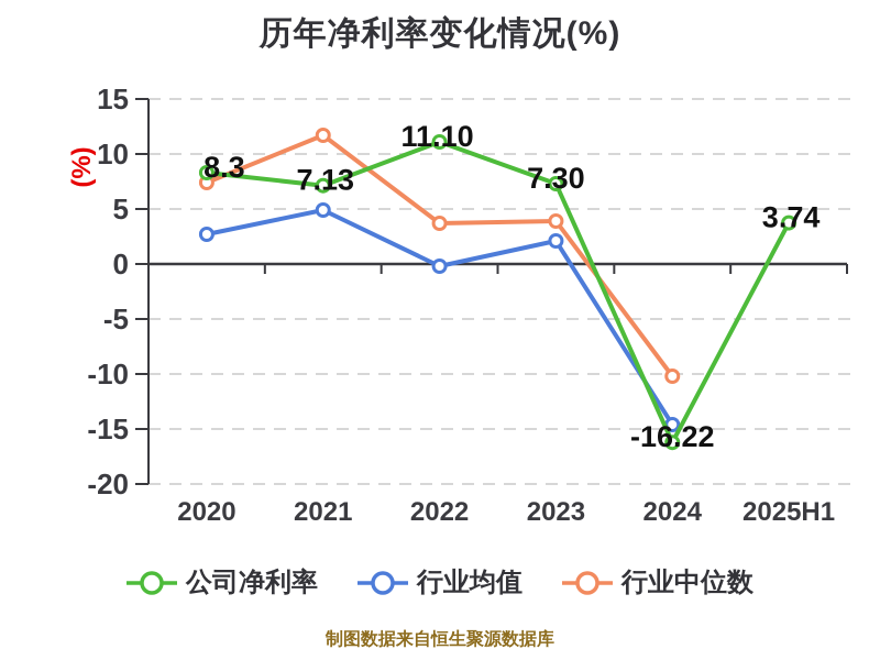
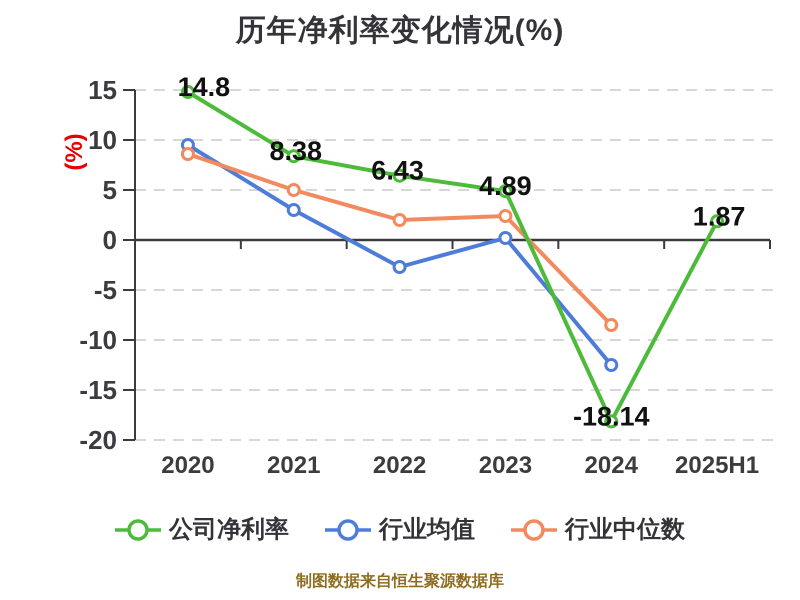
行业均值/2020: 2.7 -> 9.5
行业中位数/2020: 7.4 -> 8.6
公司净利率/2020: 8.3 -> 14.8
行业均值/2021: 4.9 -> 3.0
行业中位数/2021: 11.7 -> 5.0
公司净利率/2021: 7.13 -> 8.38
行业均值/2022: -0.2 -> -2.7
行业中位数/2022: 3.7 -> 2.0
公司净利率/2022: 11.10 -> 6.43
行业均值/2023: 2.1 -> 0.2
行业中位数/2023: 3.9 -> 2.4
公司净利率/2023: 7.30 -> 4.89
行业均值/2024: -14.6 -> -12.5
行业中位数/2024: -10.2 -> -8.5
公司净利率/2024: -16.22 -> -18.14
公司净利率/2025H1: 3.74 -> 1.87
